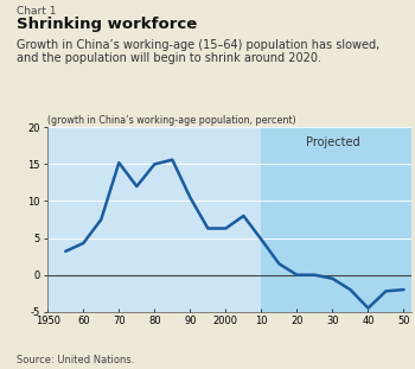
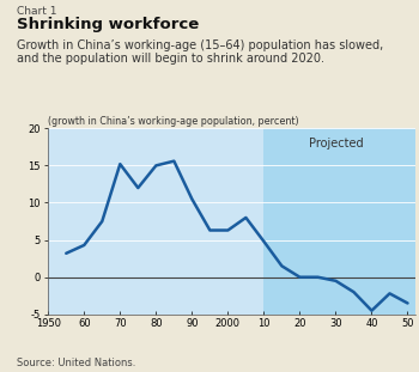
50: -2.0 -> -3.5
